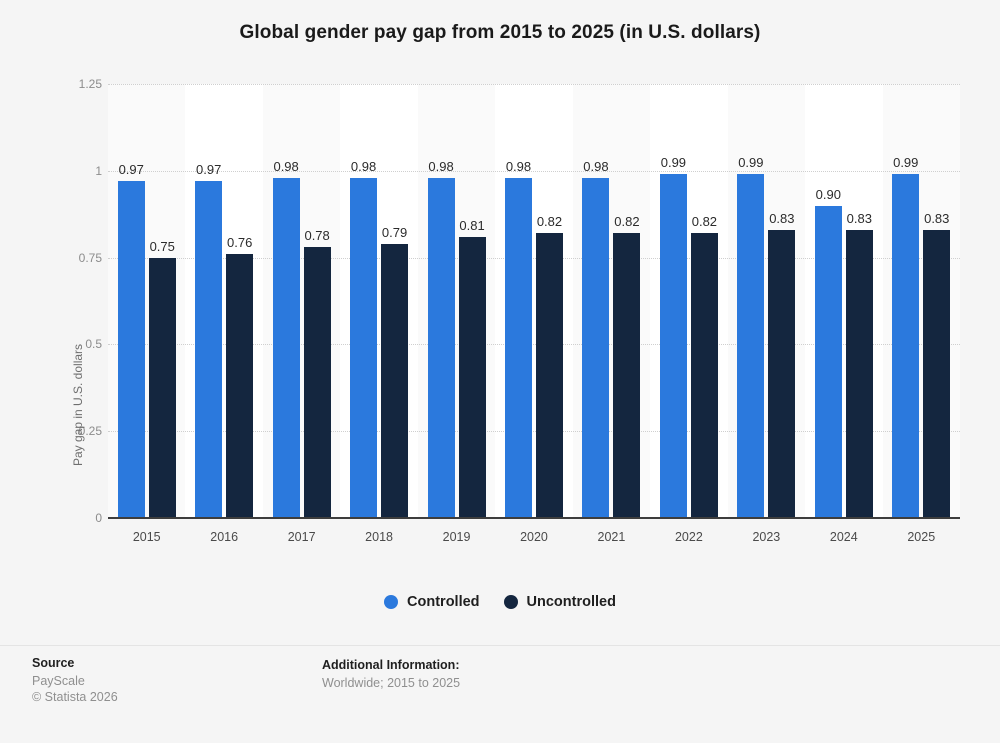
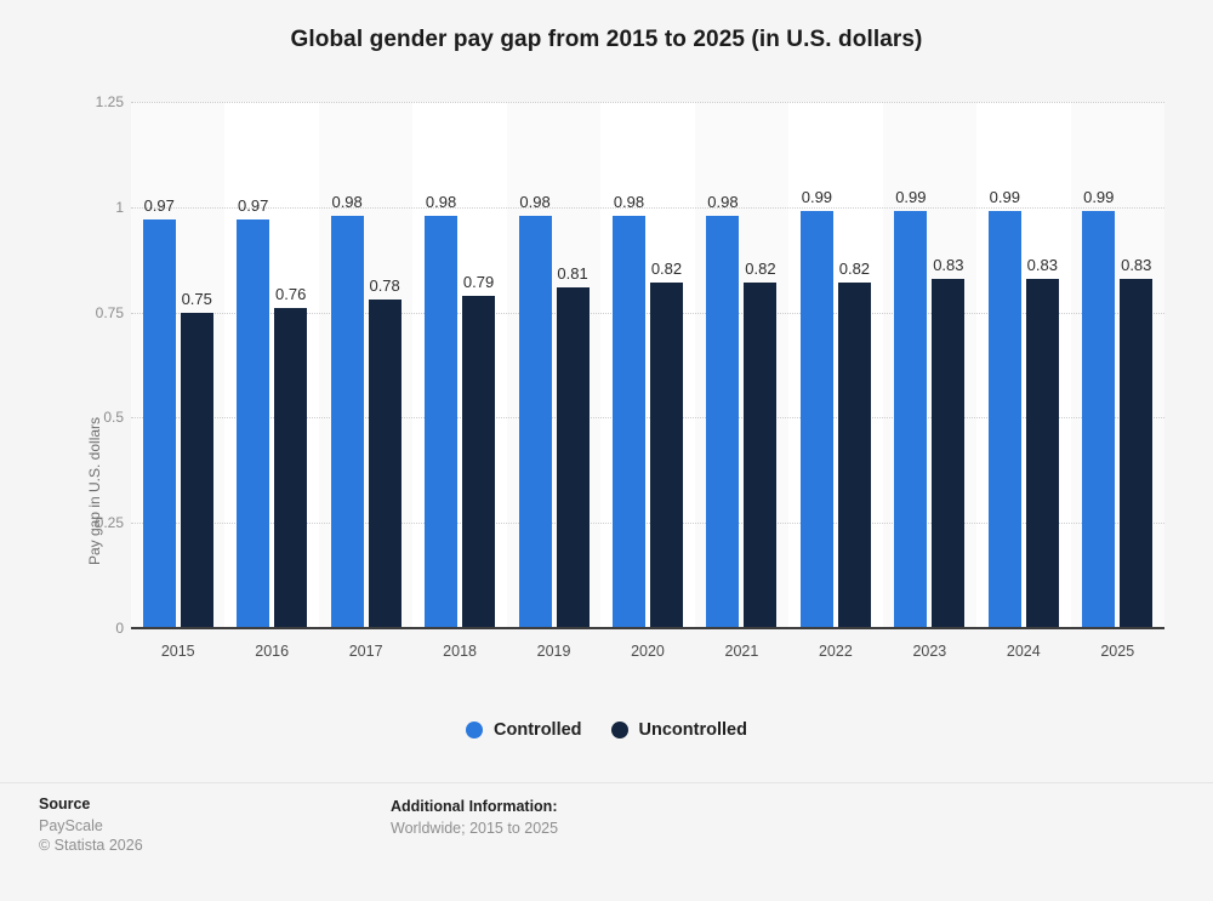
Controlled/2024: 0.90 -> 0.99
